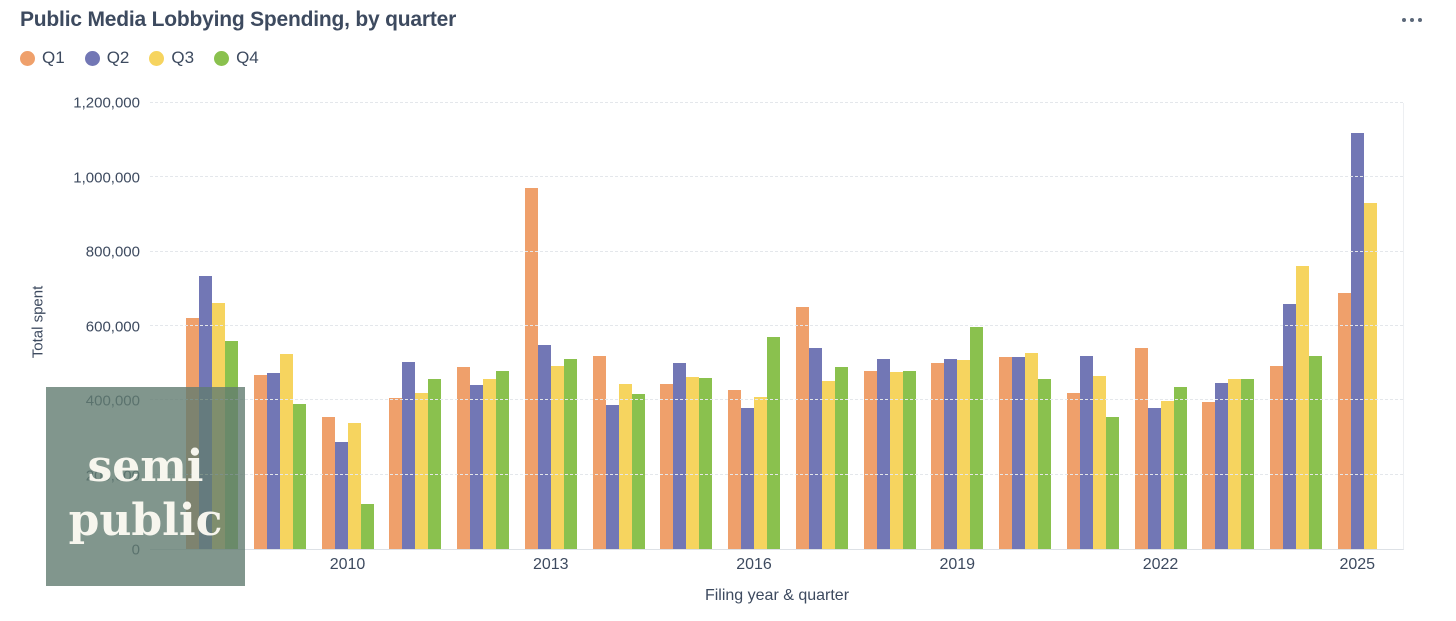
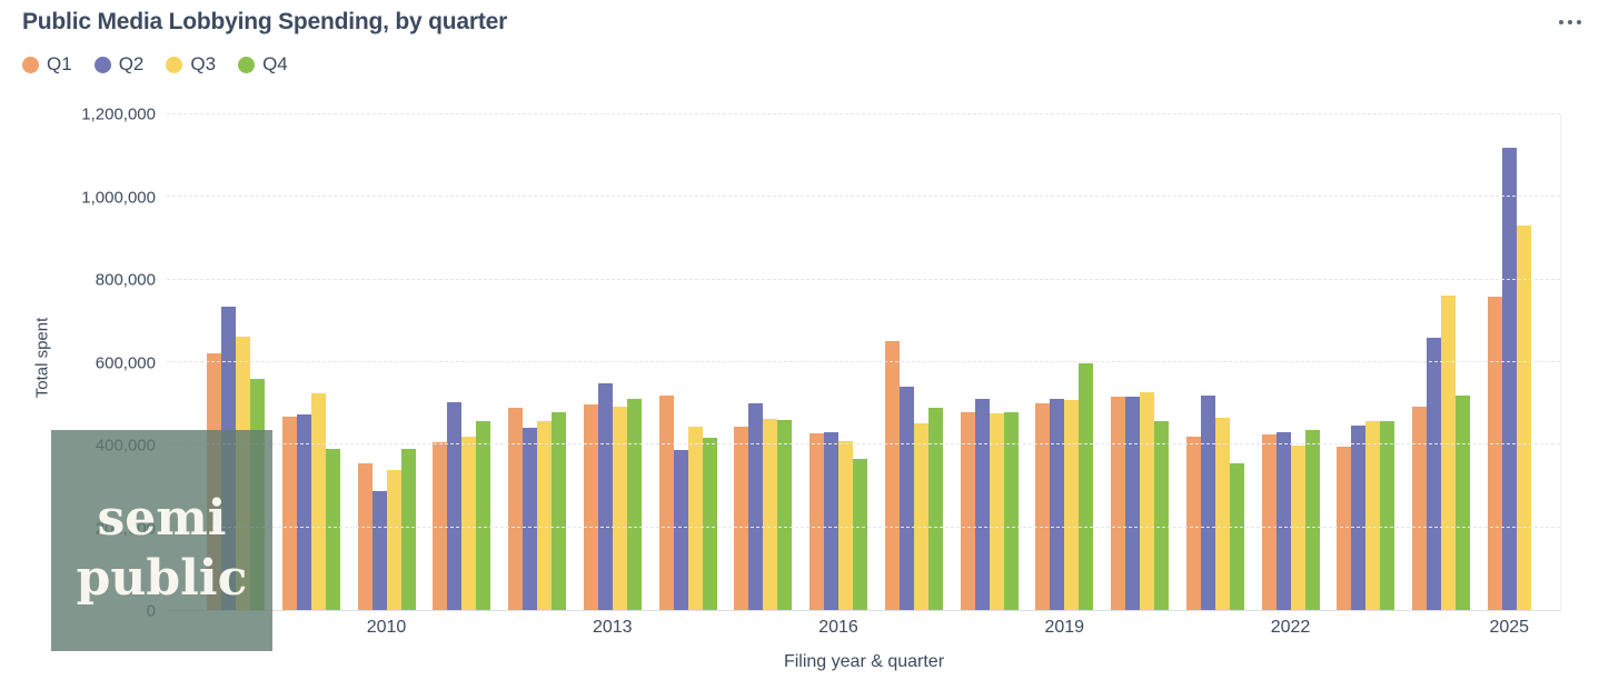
Q4/2010: 120000 -> 390000
Q1/2013: 970000 -> 500000
Q2/2016: 380000 -> 430000
Q4/2016: 570000 -> 370000
Q1/2022: 540000 -> 430000
Q2/2022: 380000 -> 430000
Q1/2025: 690000 -> 760000
